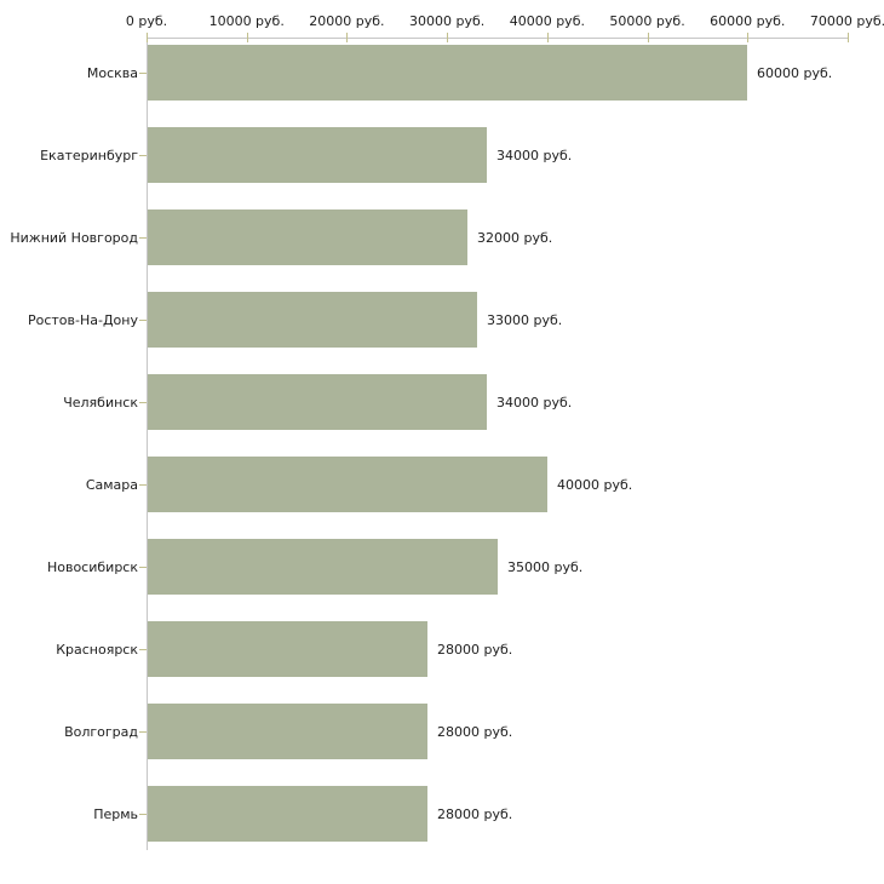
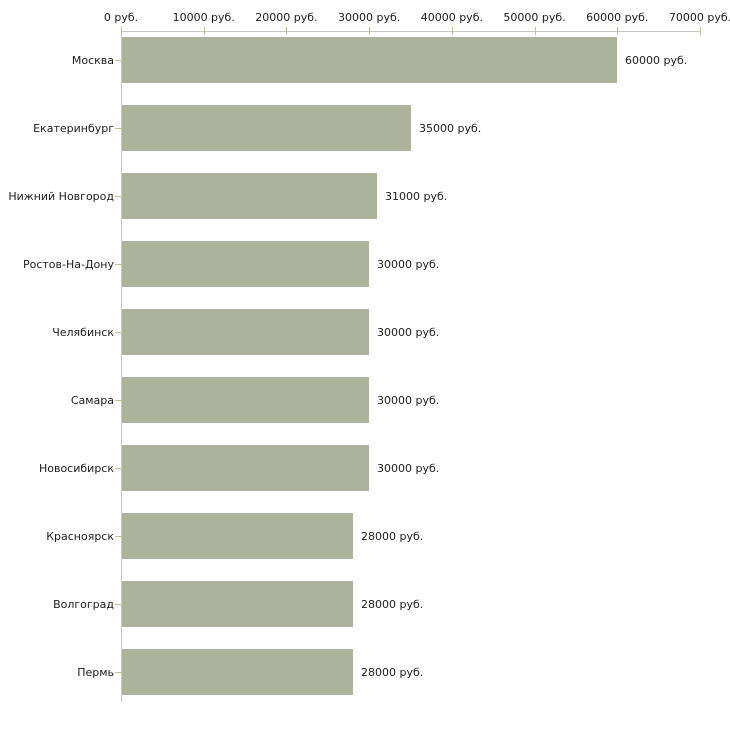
Екатеринбург: 34000 -> 35000
Нижний Новгород: 32000 -> 31000
Ростов-На-Дону: 33000 -> 30000
Челябинск: 34000 -> 30000
Самара: 40000 -> 30000
Новосибирск: 35000 -> 30000
